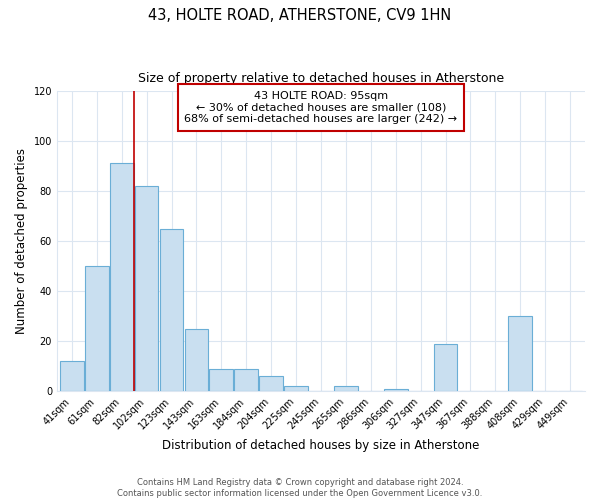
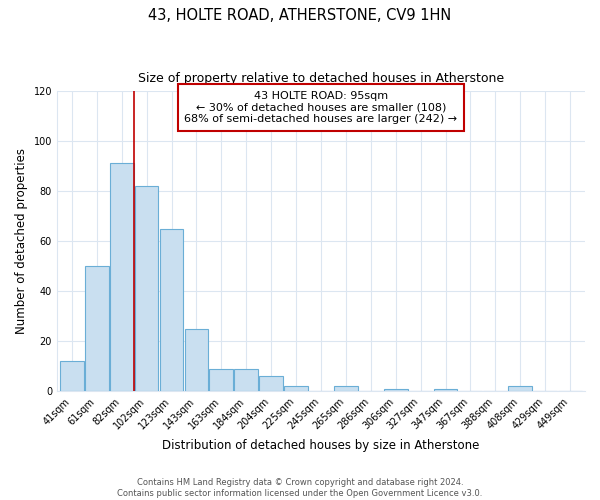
347sqm: 19 -> 1
408sqm: 30 -> 2
